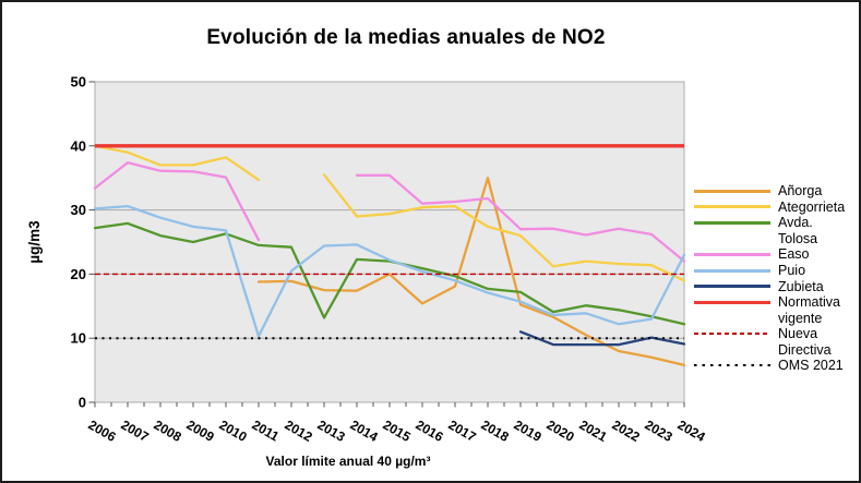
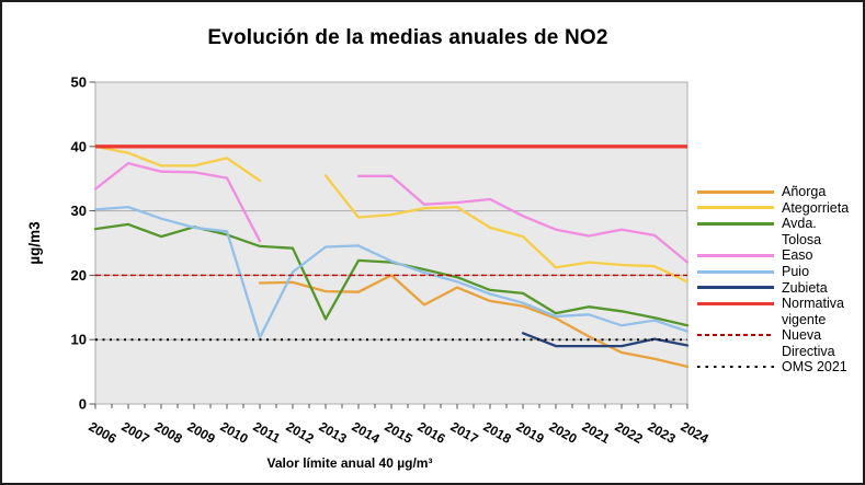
Avda. Tolosa/2009: 25 -> 28
Añorga/2018: 35 -> 16
Easo/2019: 27 -> 29
Puio/2024: 23 -> 11
